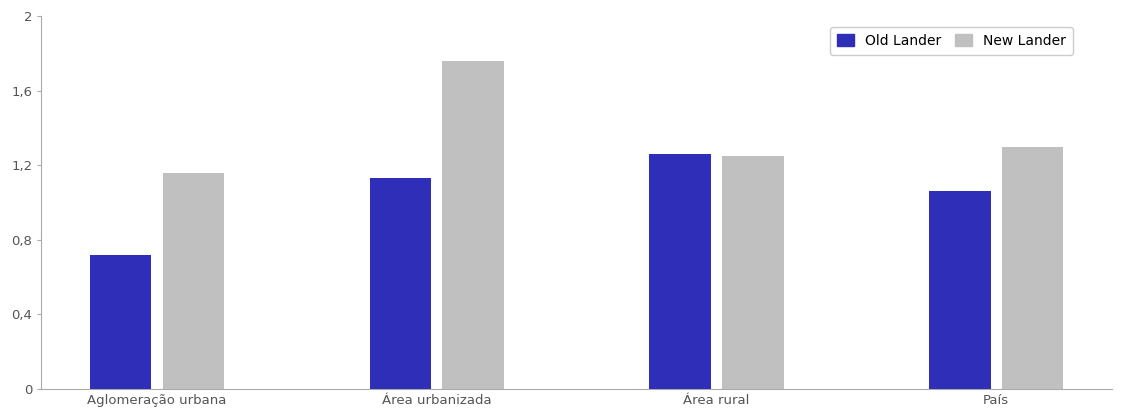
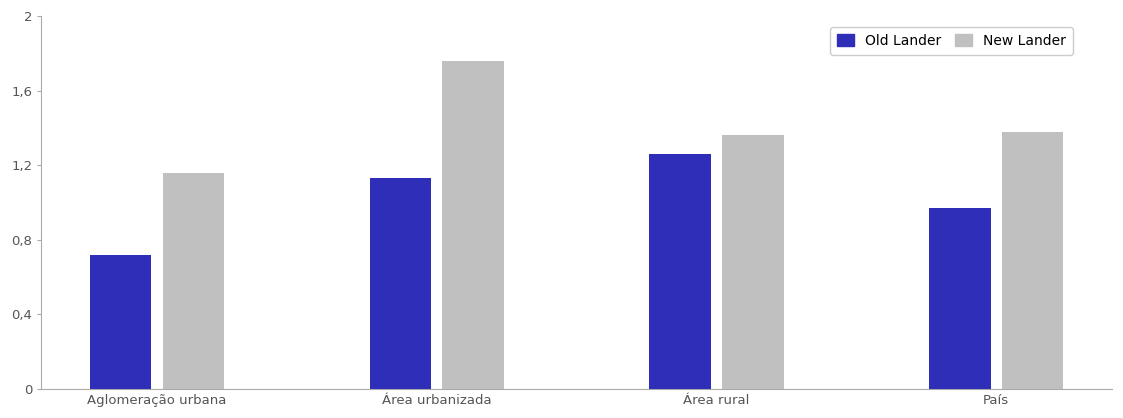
New Lander/Área rural: 1,25 -> 1,36
Old Lander/País: 1,06 -> 0,97
New Lander/País: 1,30 -> 1,38
